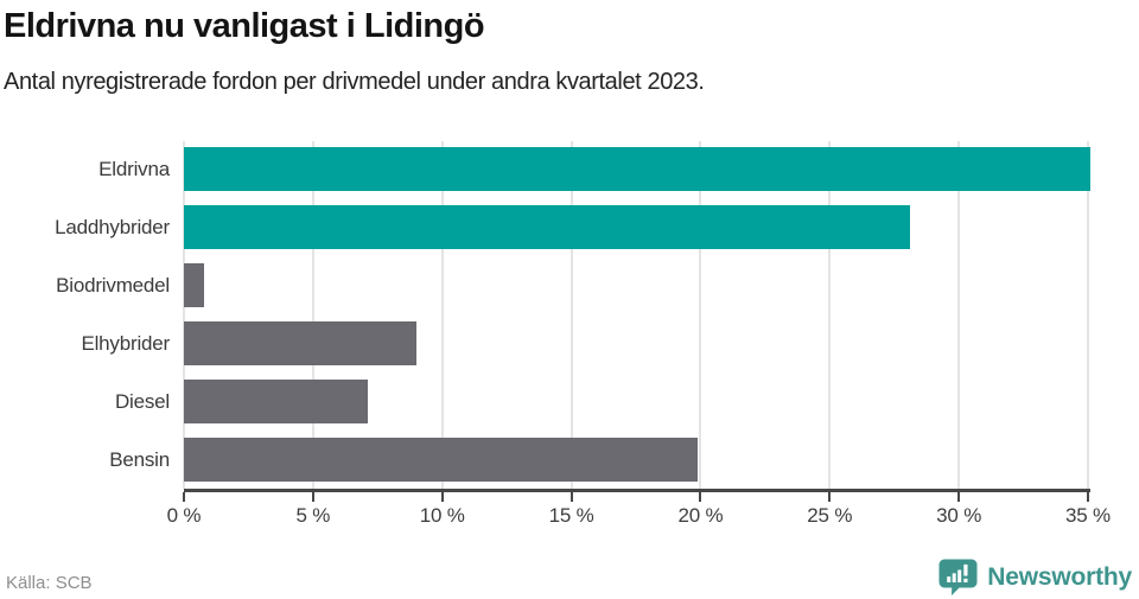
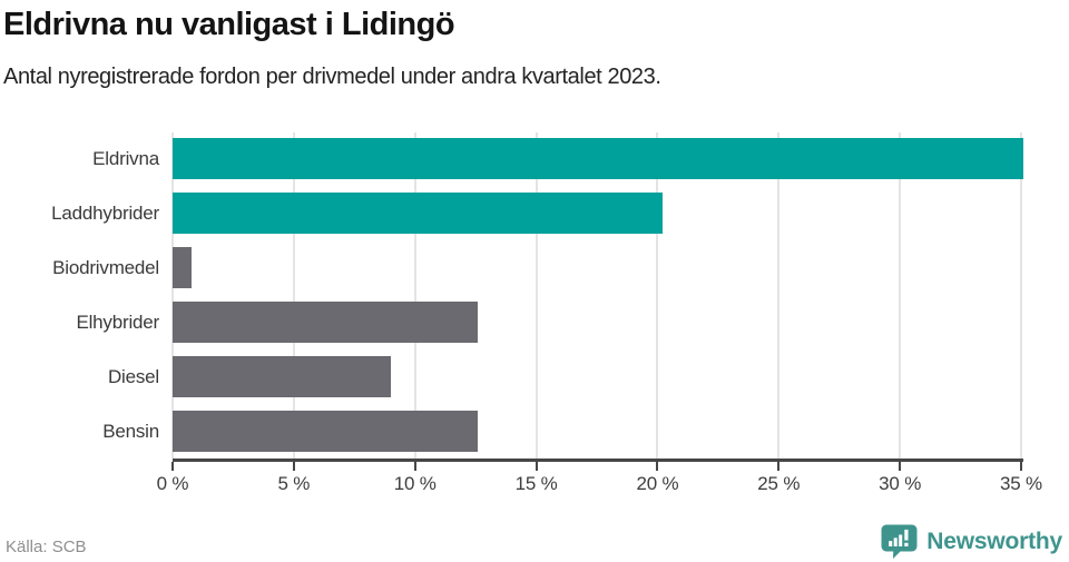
Laddhybrider: 28.1% -> 20.2%
Elhybrider: 9.0% -> 12.6%
Diesel: 7.1% -> 9.0%
Bensin: 19.9% -> 12.6%
